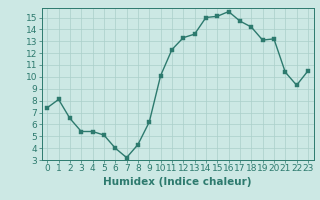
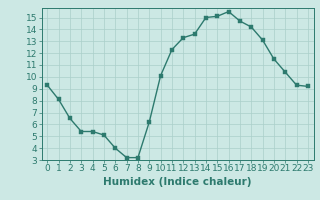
0: 7.4 -> 9.3
8: 4.3 -> 3.2
20: 13.2 -> 11.5
23: 10.5 -> 9.2
